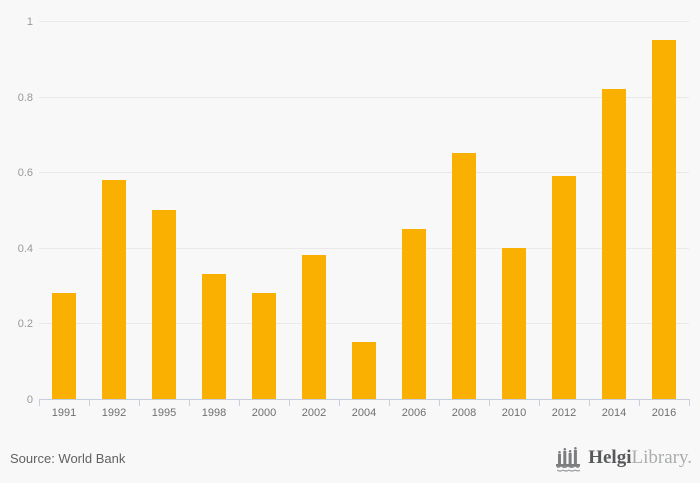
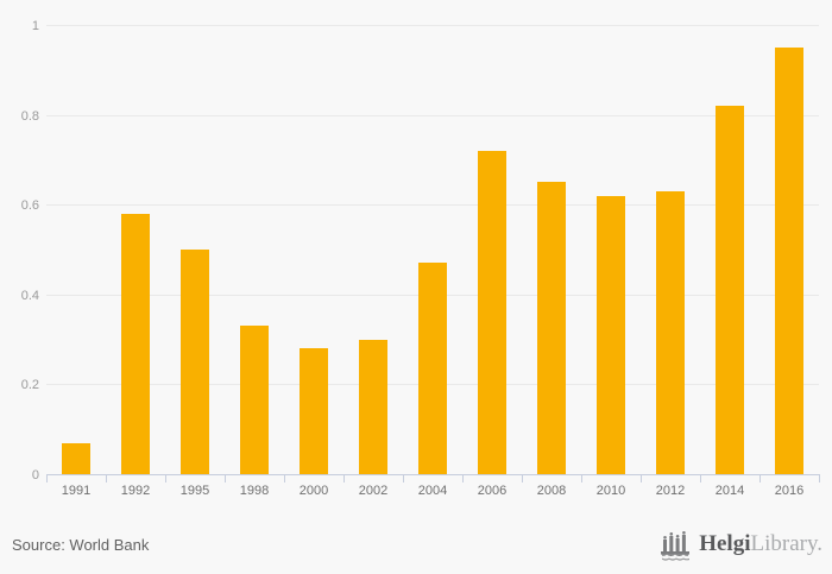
1991: 0.28 -> 0.07
2002: 0.38 -> 0.30
2004: 0.15 -> 0.47
2006: 0.45 -> 0.72
2010: 0.40 -> 0.62
2012: 0.59 -> 0.63
